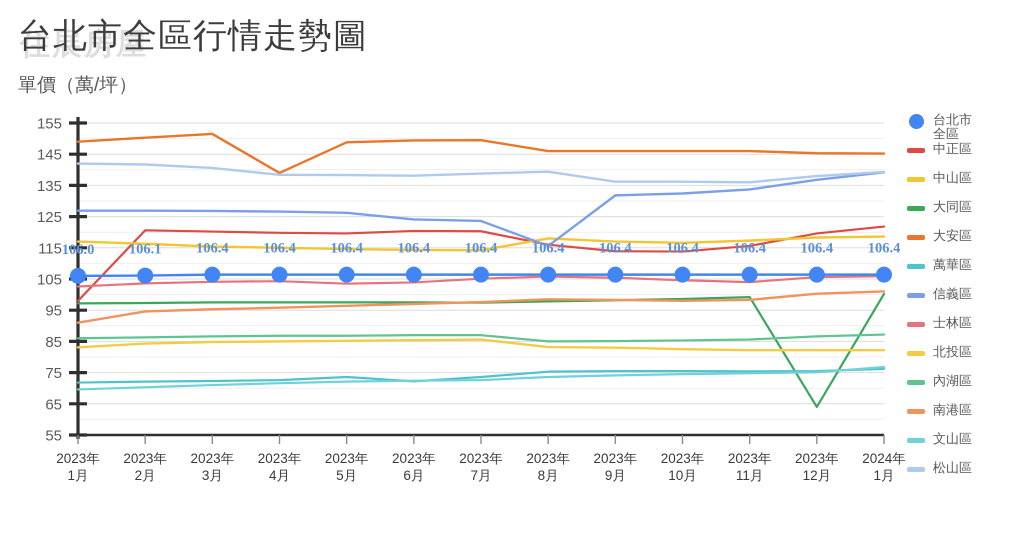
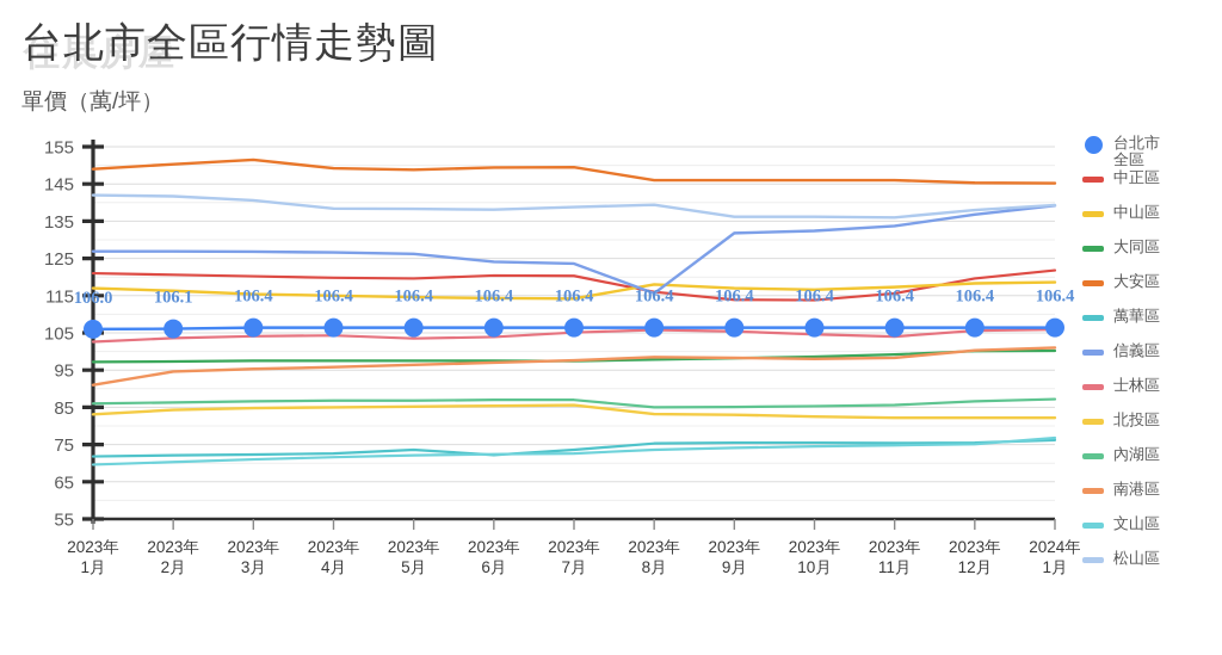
中正區/2023年 1月: 98 -> 121
大安區/2023年 4月: 139 -> 149
大同區/2023年 12月: 64 -> 100
